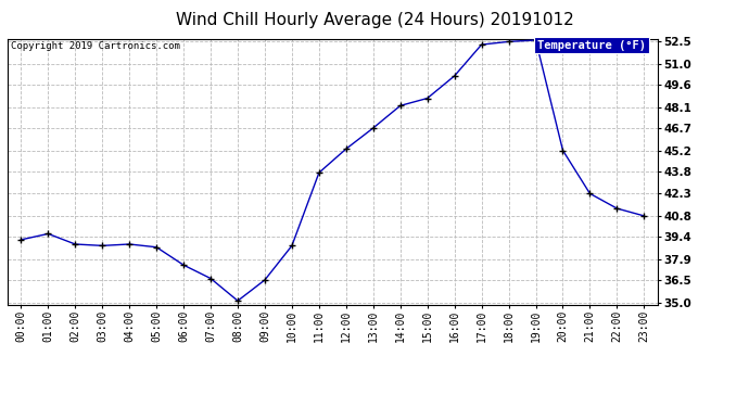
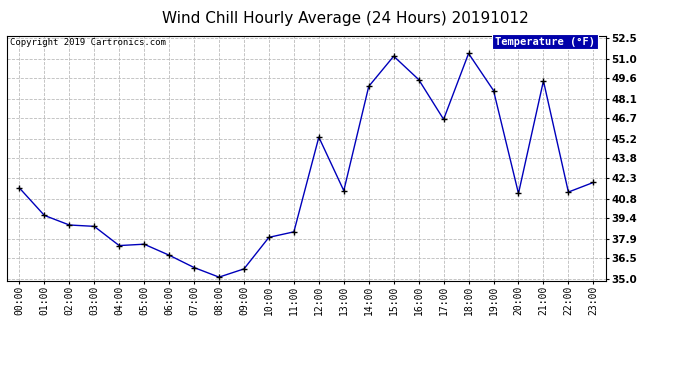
00:00: 39.2 -> 41.6
04:00: 38.9 -> 37.4
05:00: 38.7 -> 37.5
06:00: 37.5 -> 36.7
07:00: 36.6 -> 35.8
09:00: 36.5 -> 35.7
10:00: 38.8 -> 38.0
11:00: 43.7 -> 38.4
13:00: 46.7 -> 41.4
14:00: 48.2 -> 49.0
15:00: 48.7 -> 51.2
16:00: 50.2 -> 49.5
17:00: 52.3 -> 46.6
18:00: 52.5 -> 51.4
19:00: 52.6 -> 48.7
20:00: 45.2 -> 41.2
21:00: 42.3 -> 49.4
23:00: 40.8 -> 42.0
